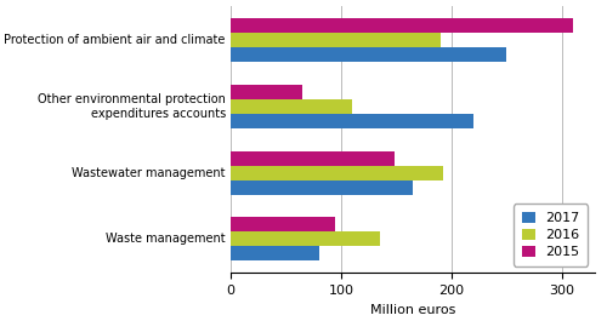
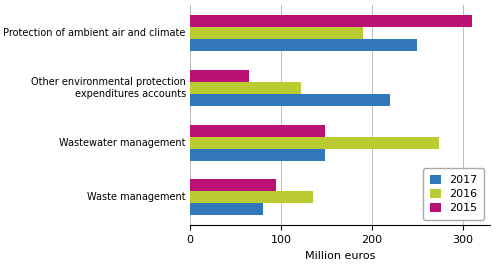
2016/Other environmental protection expenditures accounts: 110 -> 122
2016/Wastewater management: 192 -> 274
2017/Wastewater management: 165 -> 148
